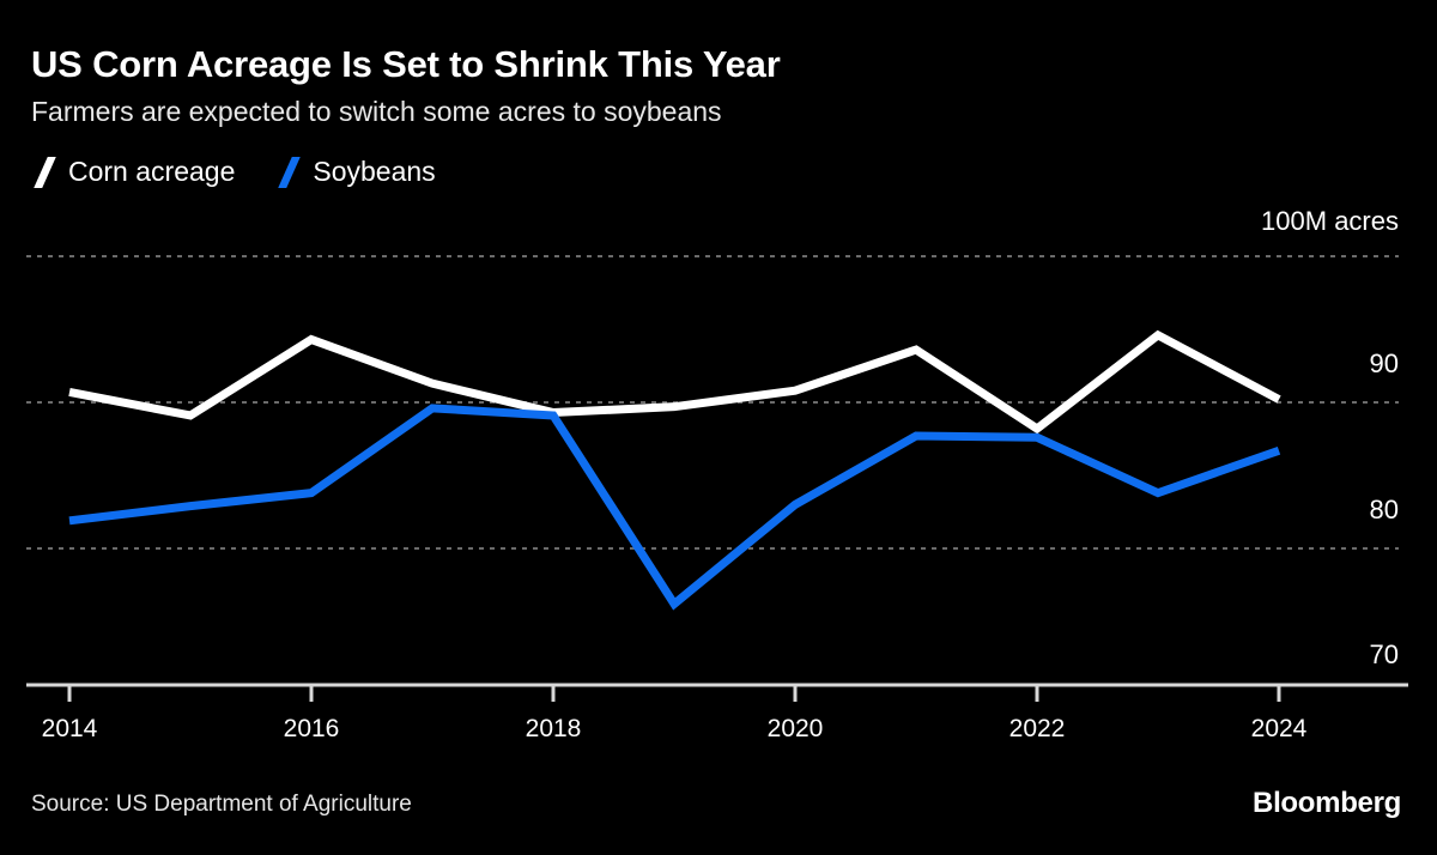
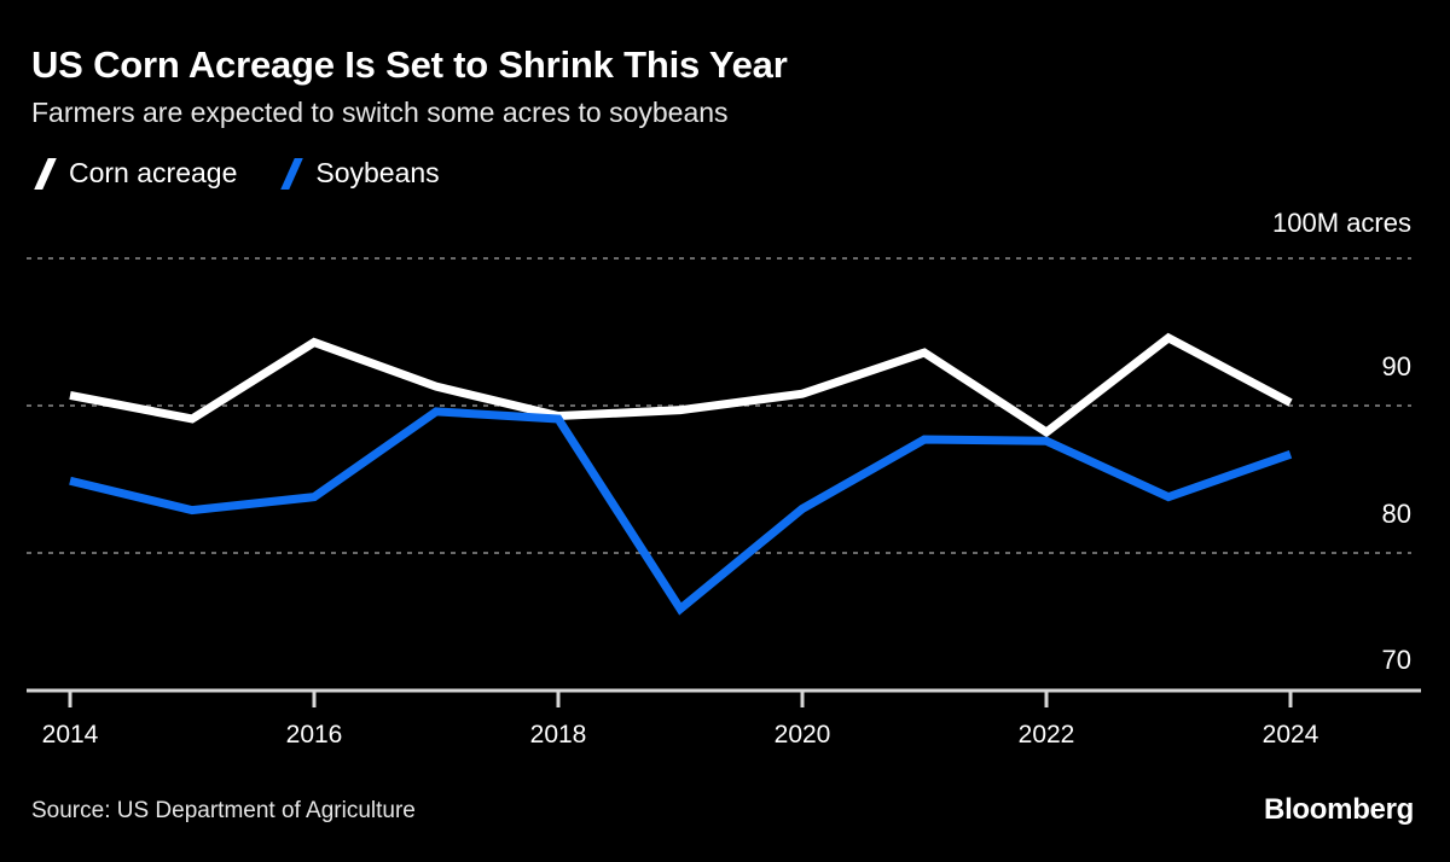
Soybeans/2014: 81.9 -> 84.9
